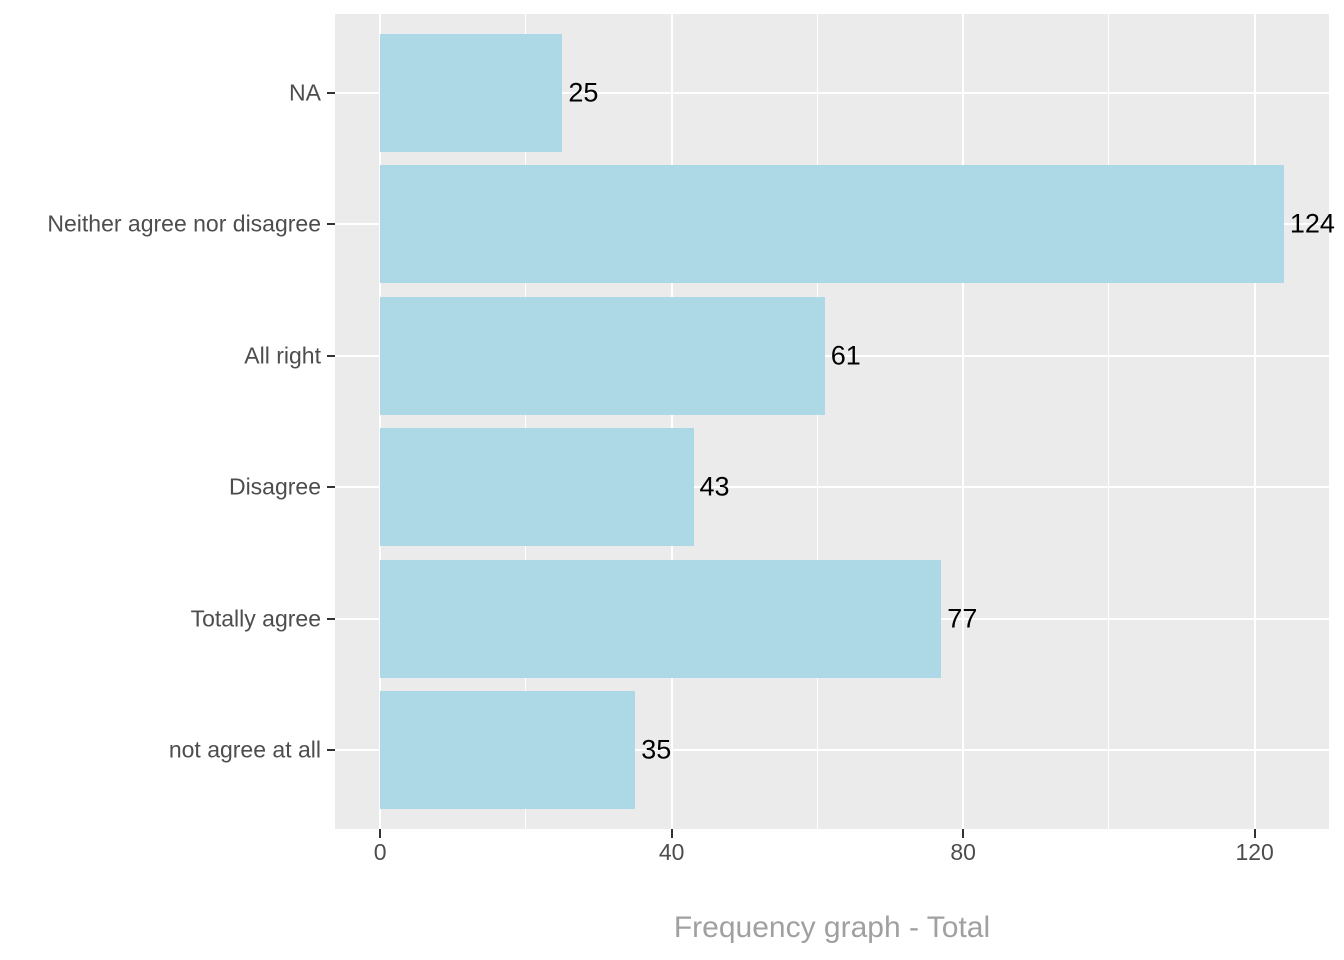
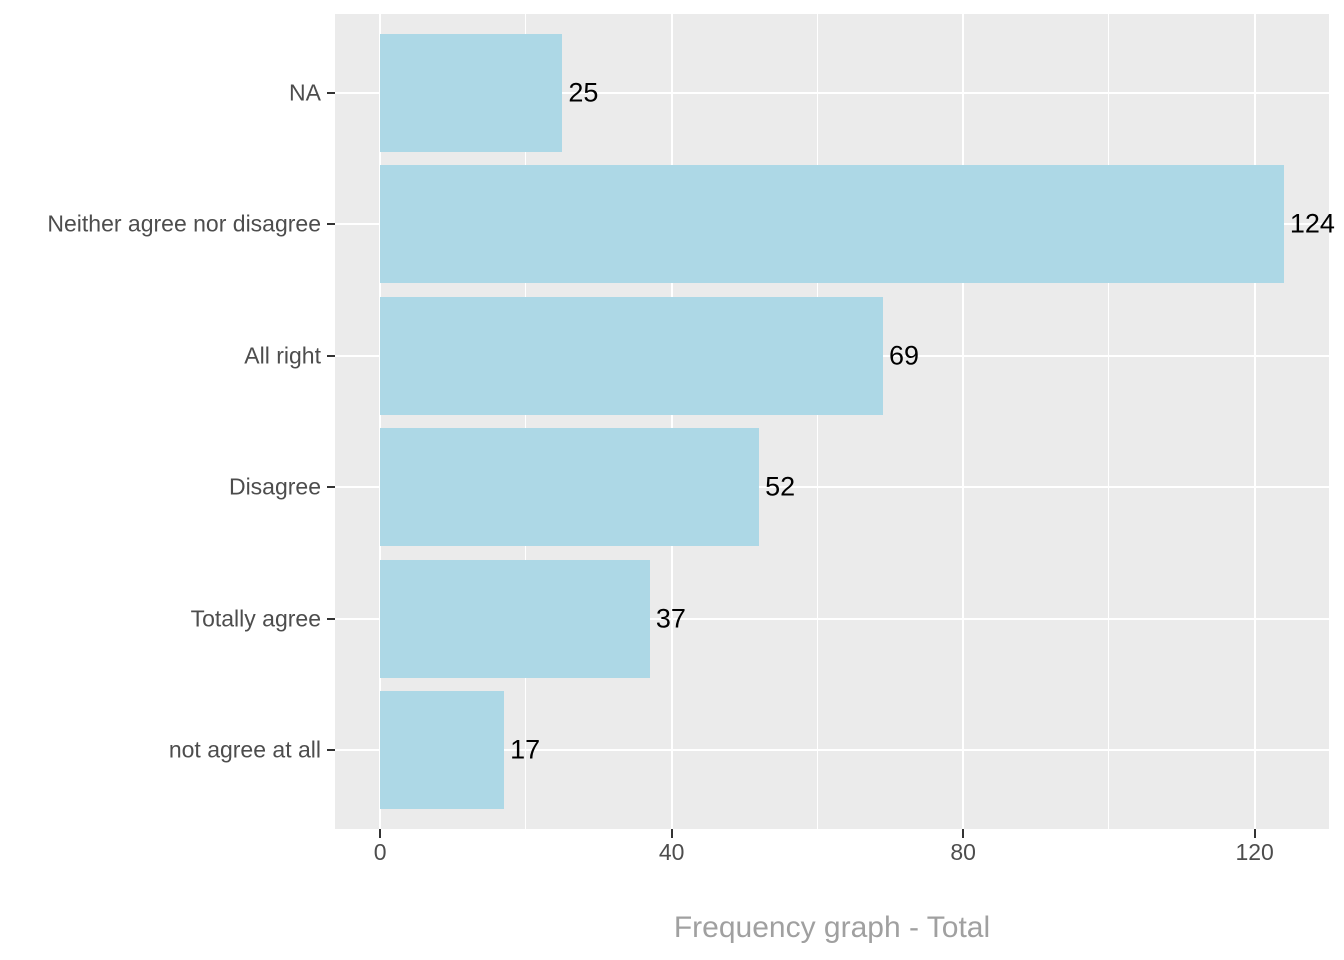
All right: 61 -> 69
Disagree: 43 -> 52
Totally agree: 77 -> 37
not agree at all: 35 -> 17
